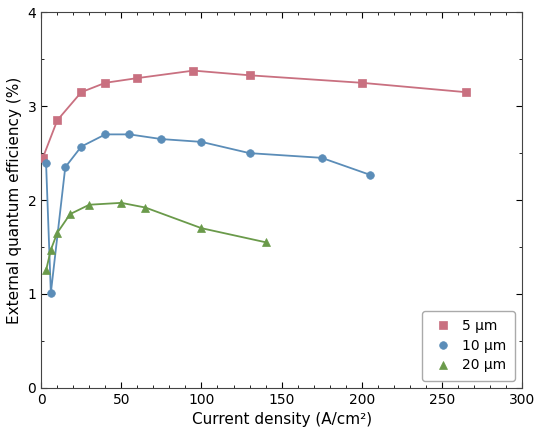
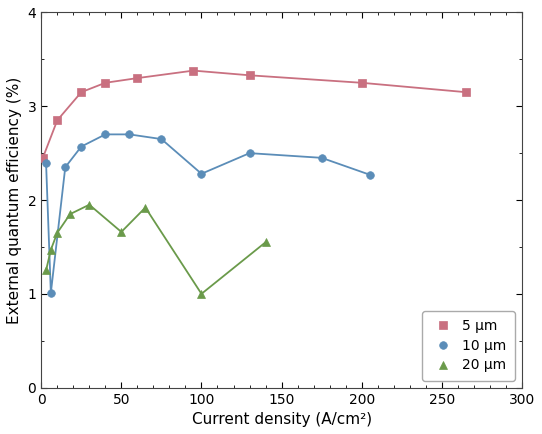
20 μm/50: 1.97 -> 1.66
10 μm/100: 2.62 -> 2.28
20 μm/100: 1.70 -> 1.00
